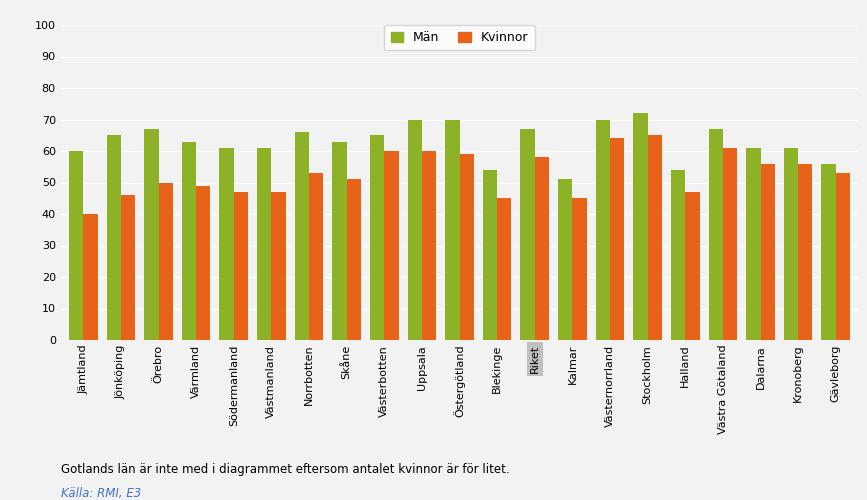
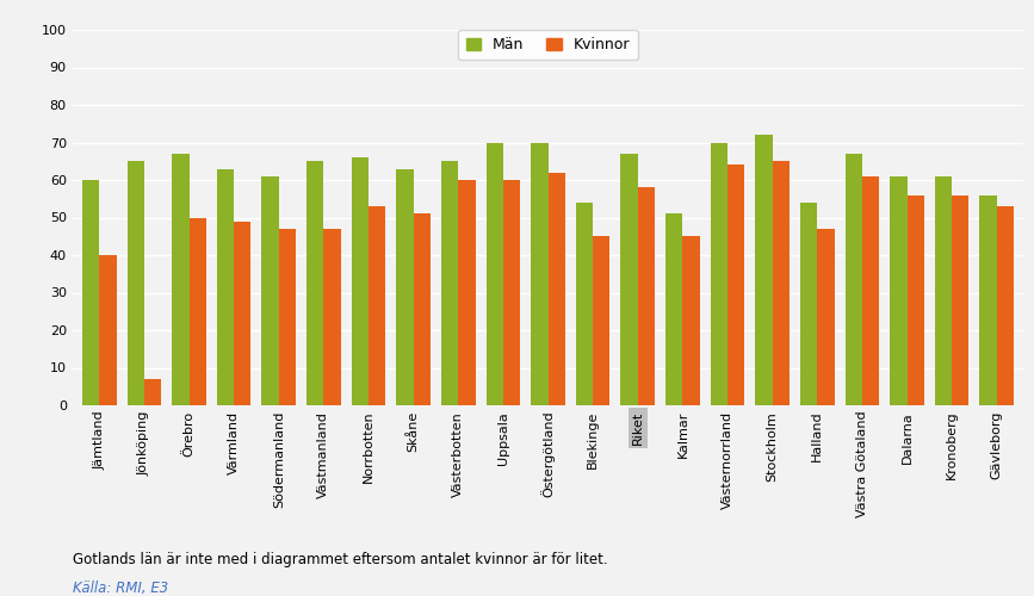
Kvinnor/Jönköping: 46 -> 7
Män/Västmanland: 61 -> 65
Kvinnor/Östergötland: 59 -> 62
